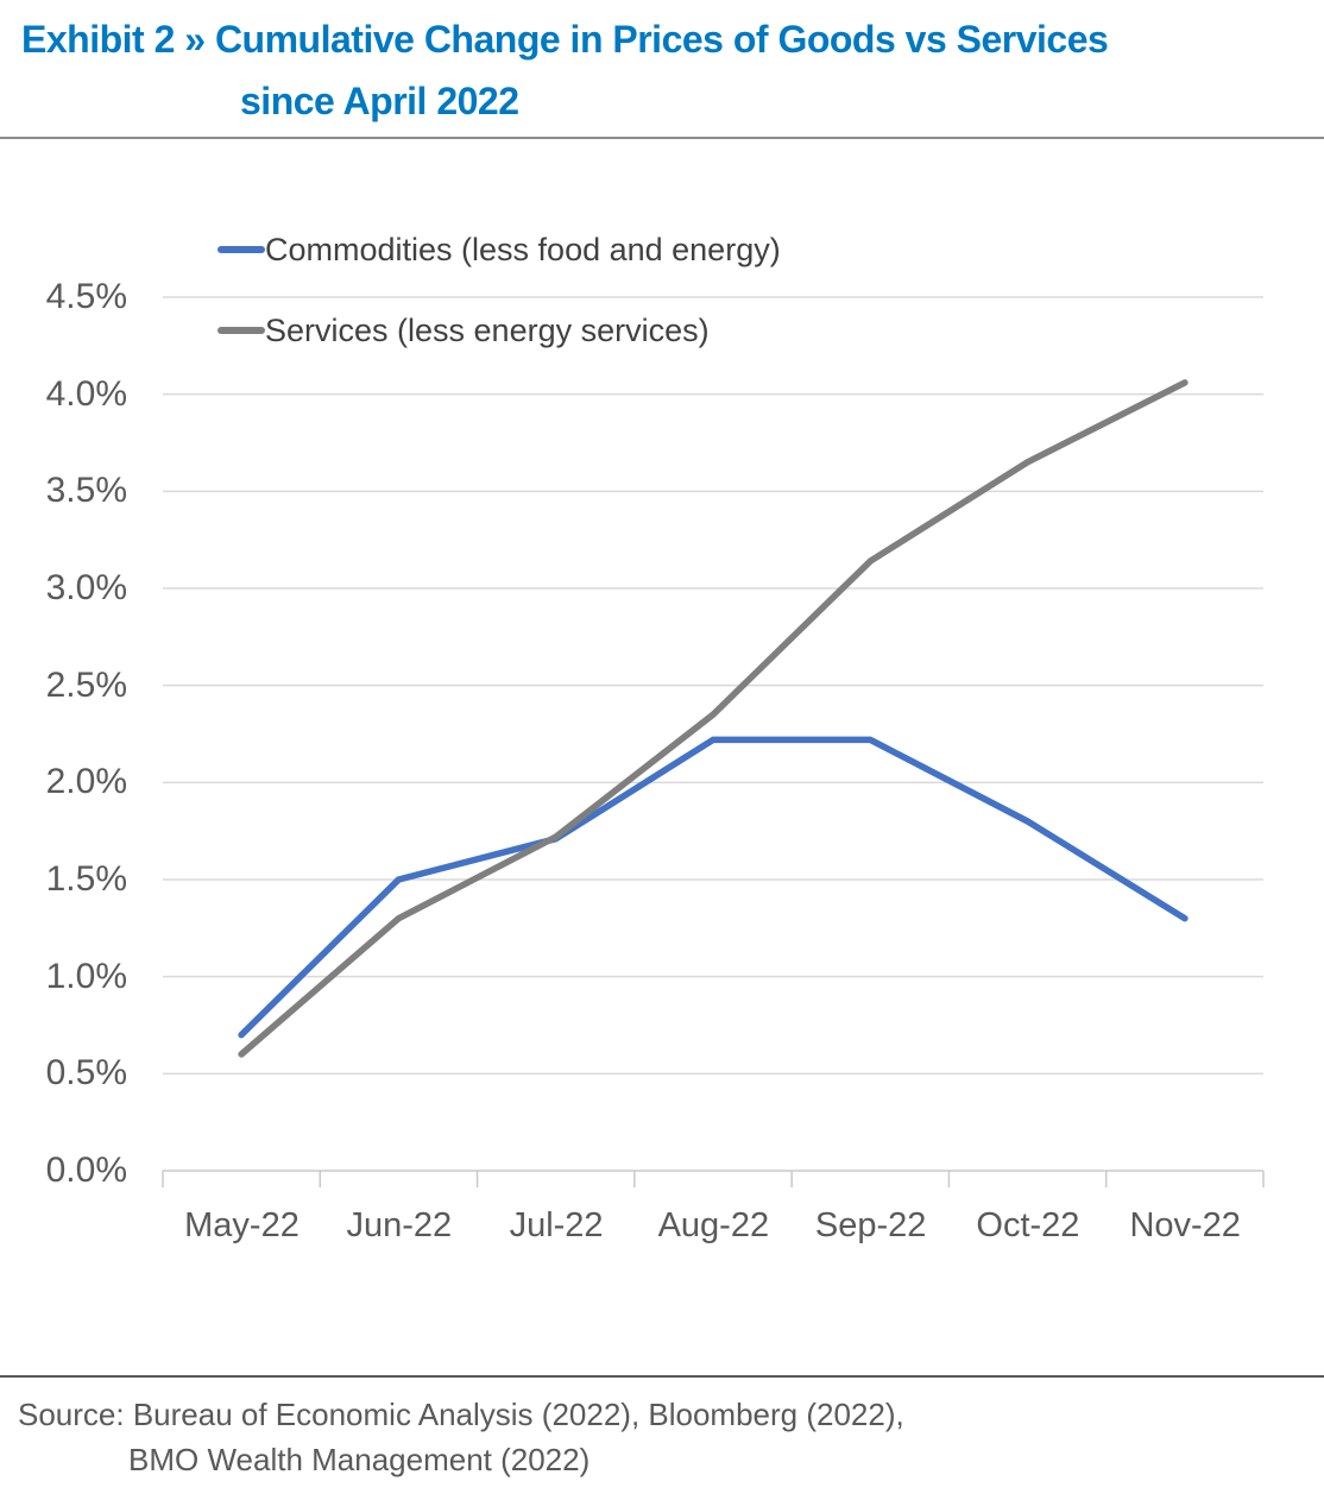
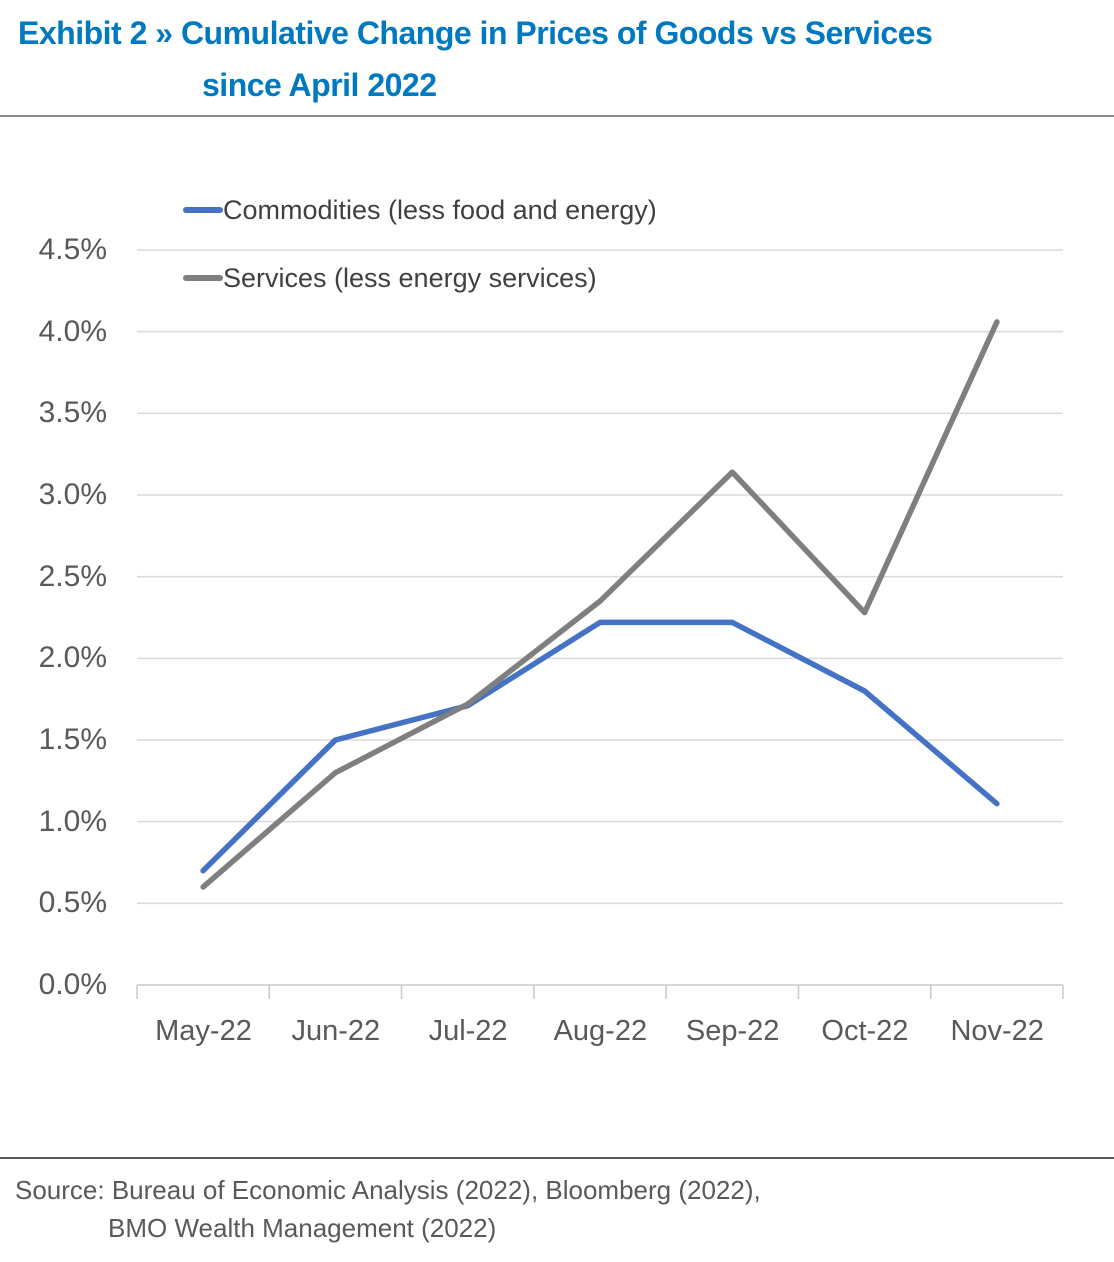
Services (less energy services)/Oct-22: 3.65% -> 2.28%
Commodities (less food and energy)/Nov-22: 1.30% -> 1.11%
